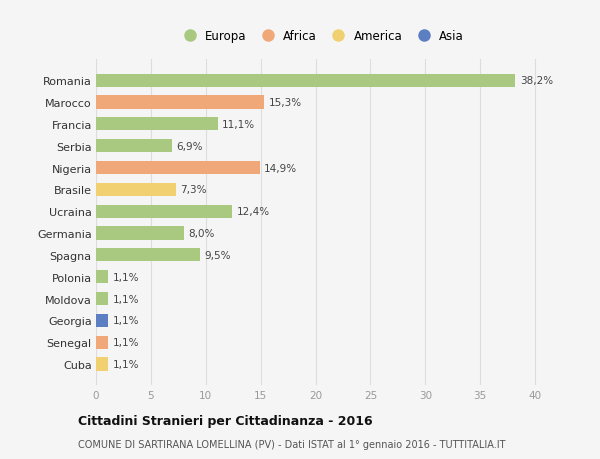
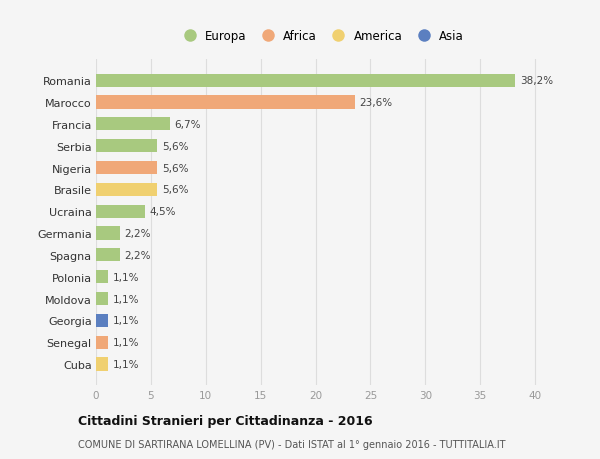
Marocco: 15,3% -> 23,6%
Francia: 11,1% -> 6,7%
Serbia: 6,9% -> 5,6%
Nigeria: 14,9% -> 5,6%
Brasile: 7,3% -> 5,6%
Ucraina: 12,4% -> 4,5%
Germania: 8,0% -> 2,2%
Spagna: 9,5% -> 2,2%
